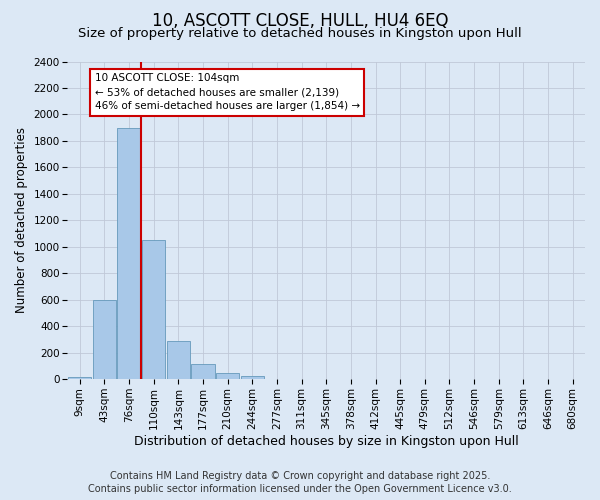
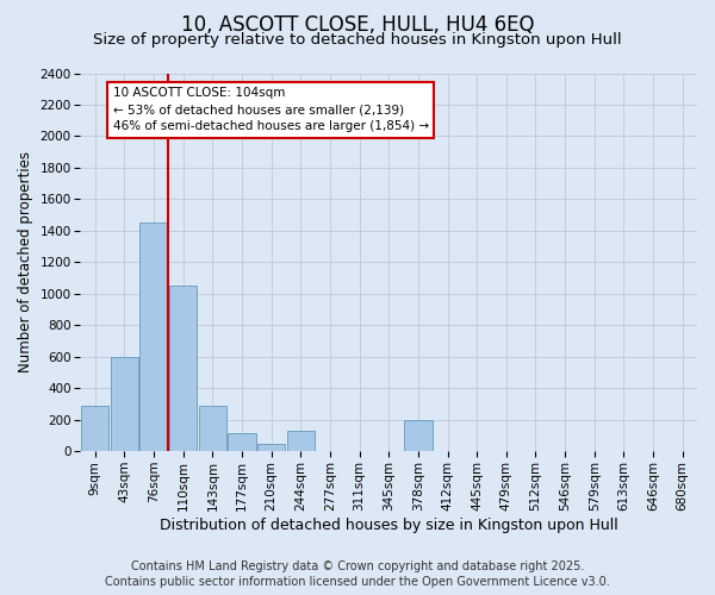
9sqm: 20 -> 290
76sqm: 1900 -> 1450
244sqm: 20 -> 130
378sqm: 0 -> 200
